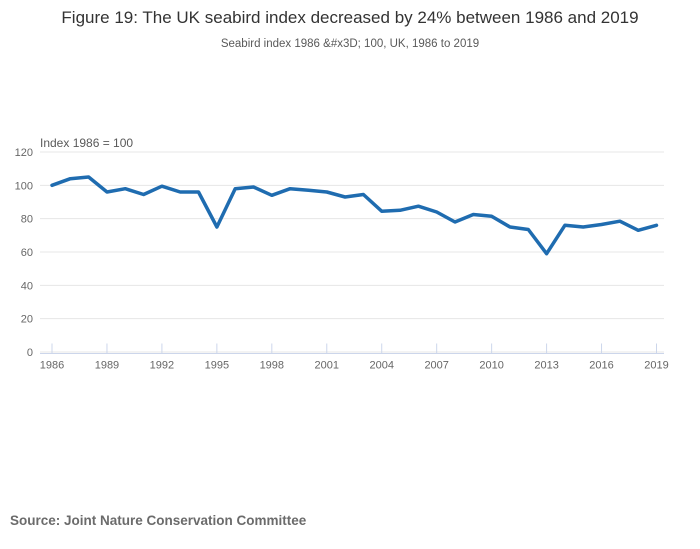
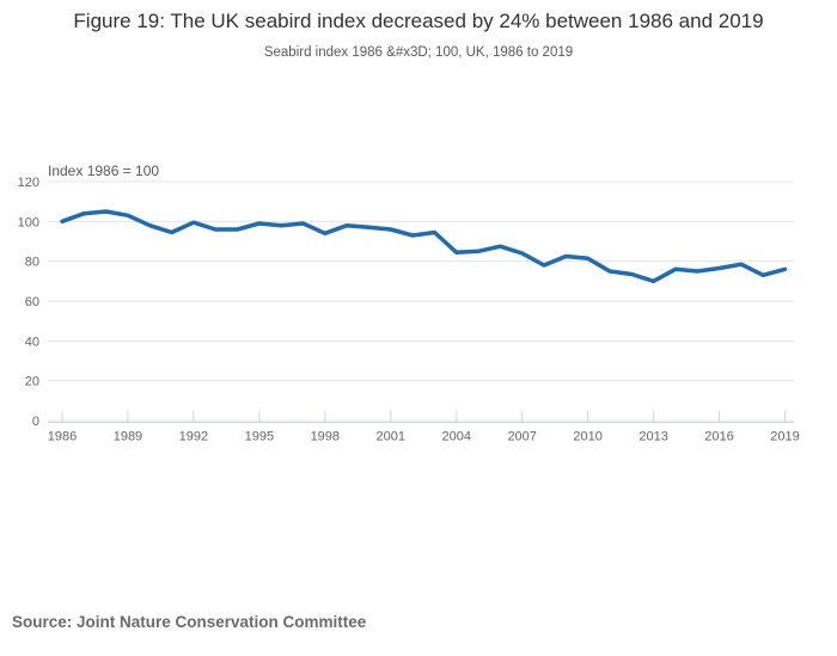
1989: 96 -> 103
1995: 75 -> 99
2013: 59 -> 70
